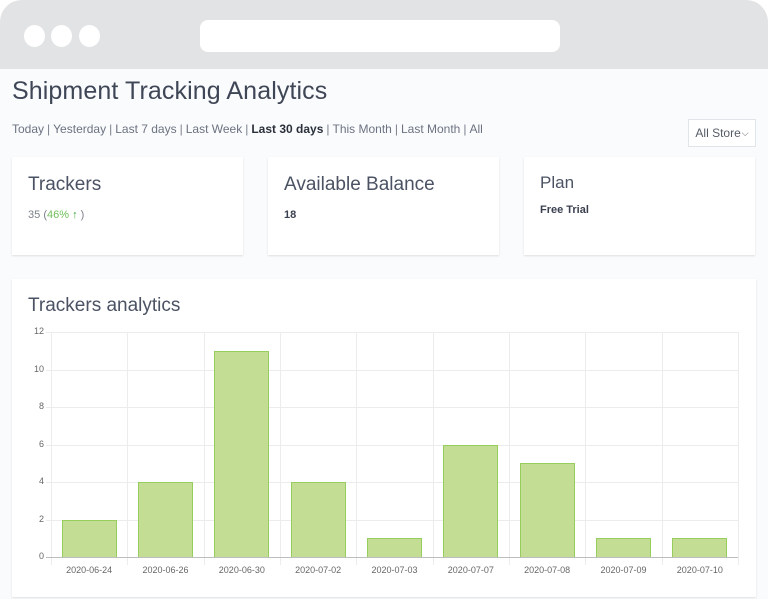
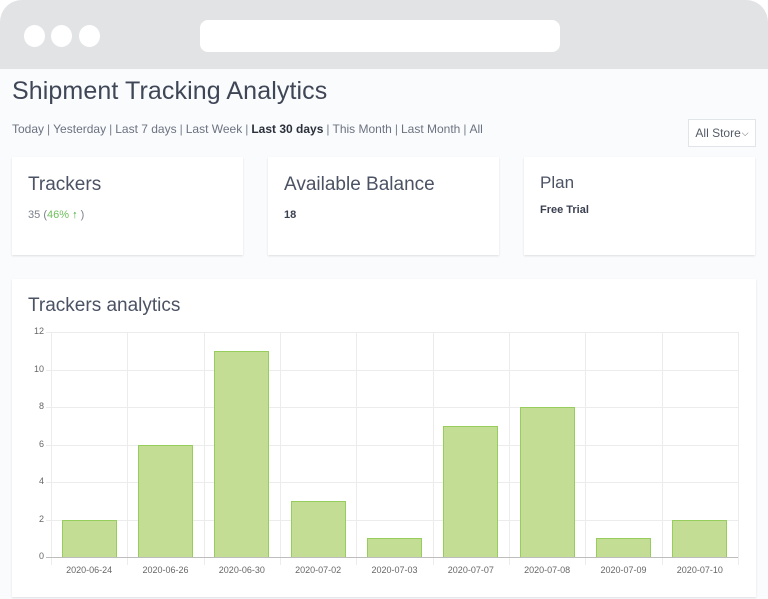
2020-06-26: 4 -> 6
2020-07-02: 4 -> 3
2020-07-07: 6 -> 7
2020-07-08: 5 -> 8
2020-07-10: 1 -> 2
